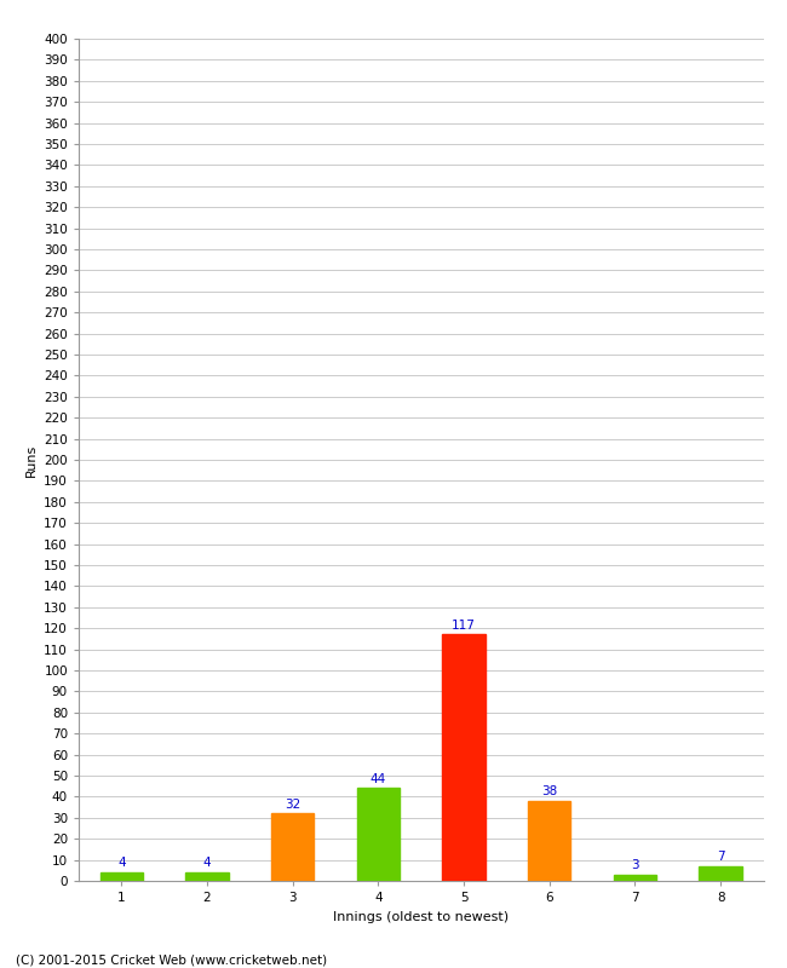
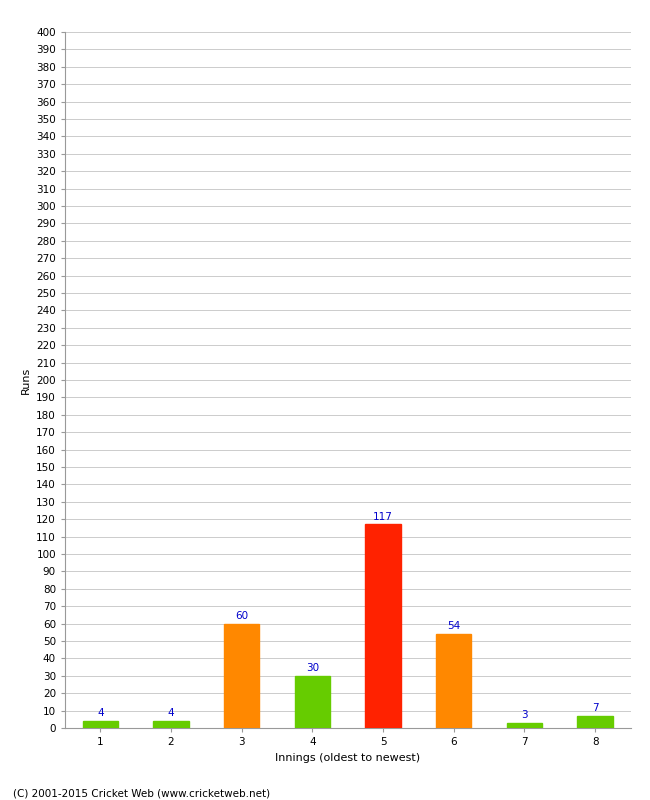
3: 32 -> 60
4: 44 -> 30
6: 38 -> 54
